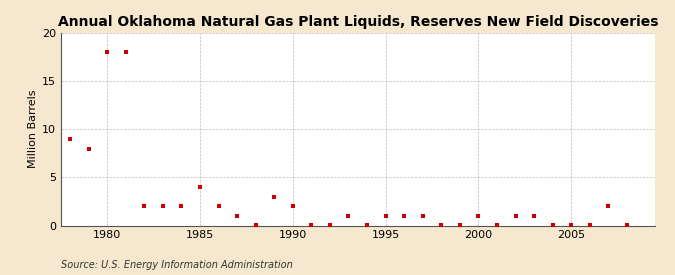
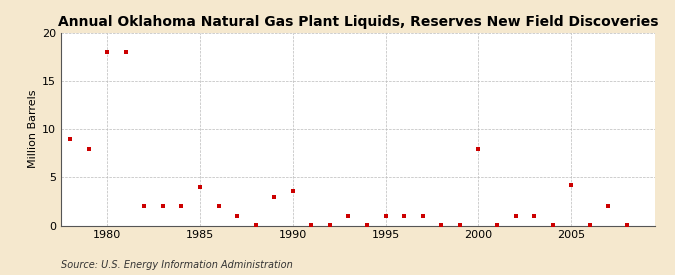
1990: 2.0 -> 3.6
2000: 1.0 -> 8.0
2005: 0.1 -> 4.2
